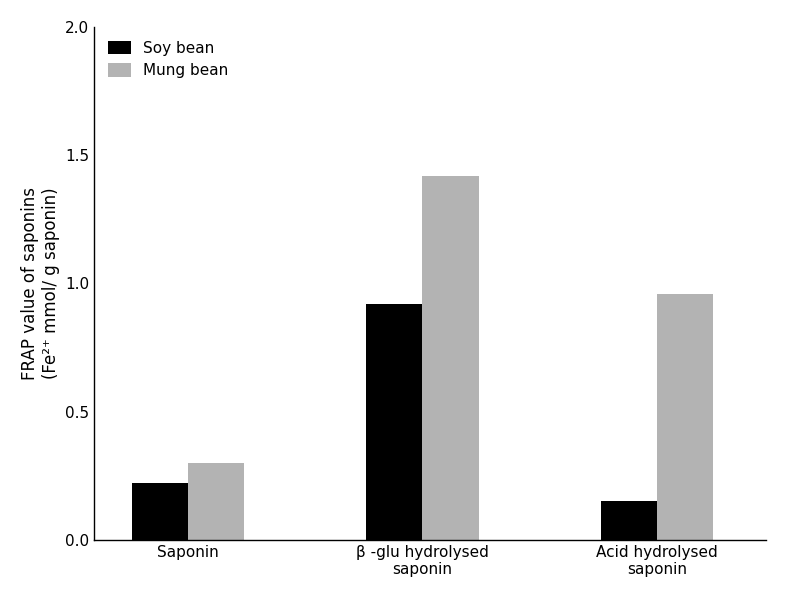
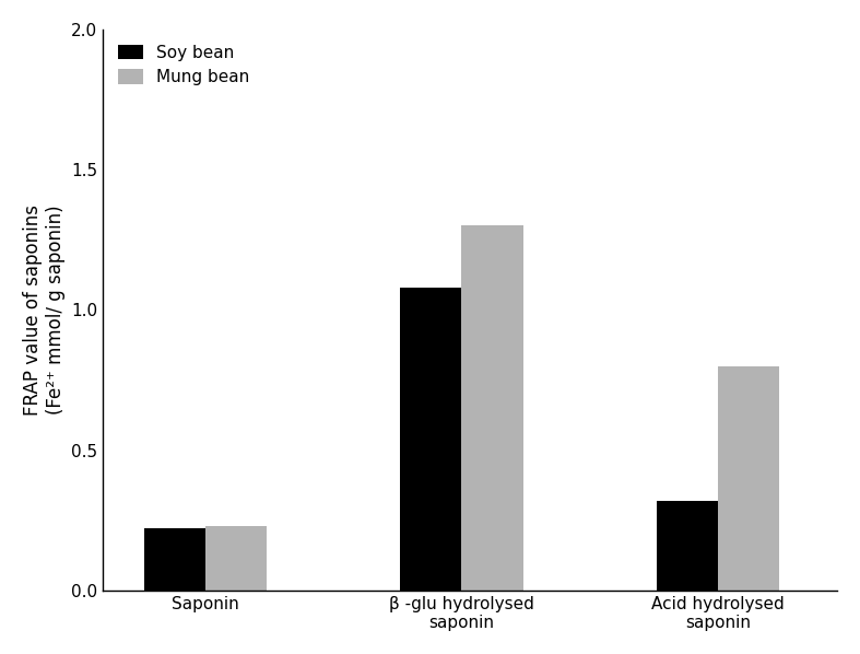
Mung bean/Saponin: 0.30 -> 0.23
Soy bean/β -glu hydrolysed saponin: 0.92 -> 1.08
Mung bean/β -glu hydrolysed saponin: 1.42 -> 1.30
Soy bean/Acid hydrolysed saponin: 0.15 -> 0.32
Mung bean/Acid hydrolysed saponin: 0.96 -> 0.80
